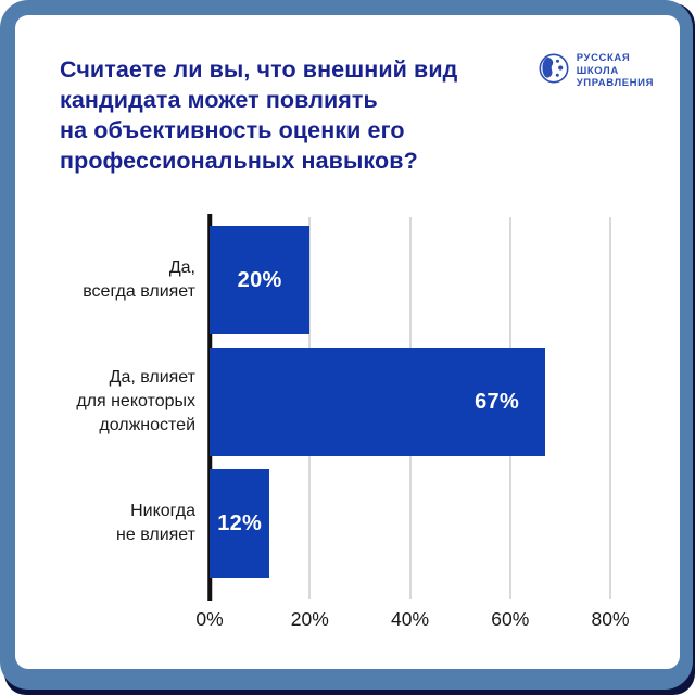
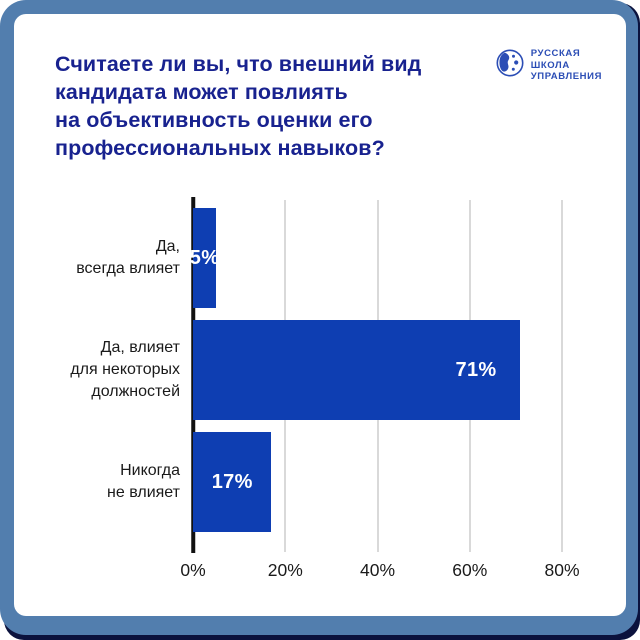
Да, всегда влияет: 20% -> 5%
Да, влияет для некоторых должностей: 67% -> 71%
Никогда не влияет: 12% -> 17%
